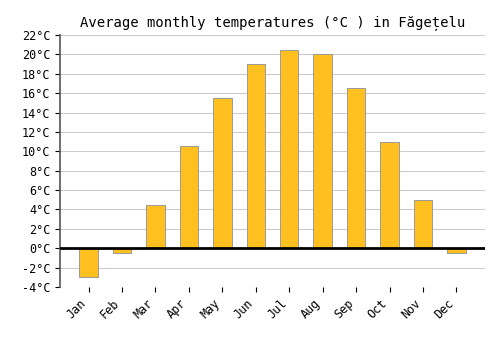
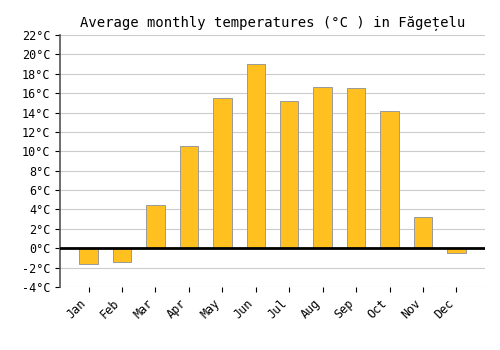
Jan: -3.0°C -> -1.6°C
Feb: -0.5°C -> -1.4°C
Jul: 20.5°C -> 15.2°C
Aug: 20.0°C -> 16.6°C
Oct: 11.0°C -> 14.2°C
Nov: 5.0°C -> 3.2°C
